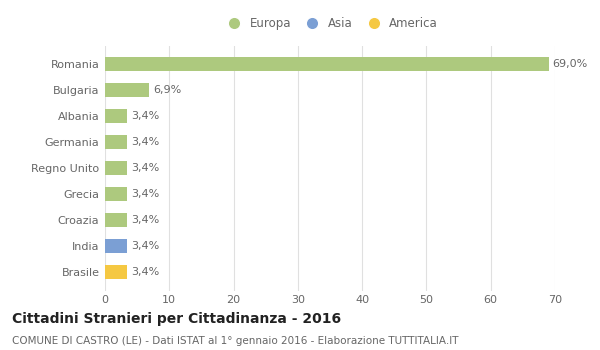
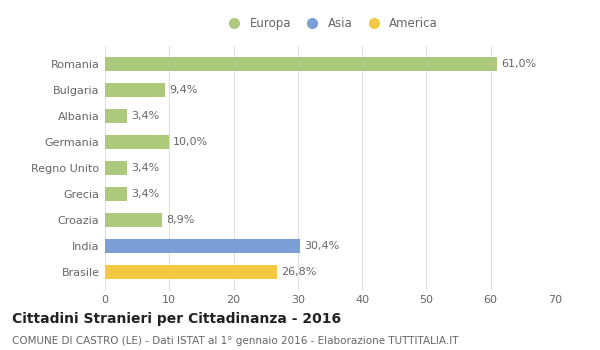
Romania: 69,0% -> 61,0%
Bulgaria: 6,9% -> 9,4%
Germania: 3,4% -> 10,0%
Croazia: 3,4% -> 8,9%
India: 3,4% -> 30,4%
Brasile: 3,4% -> 26,8%
